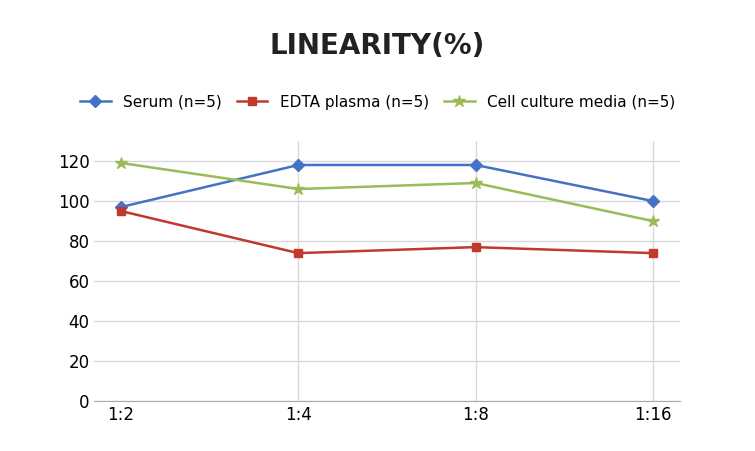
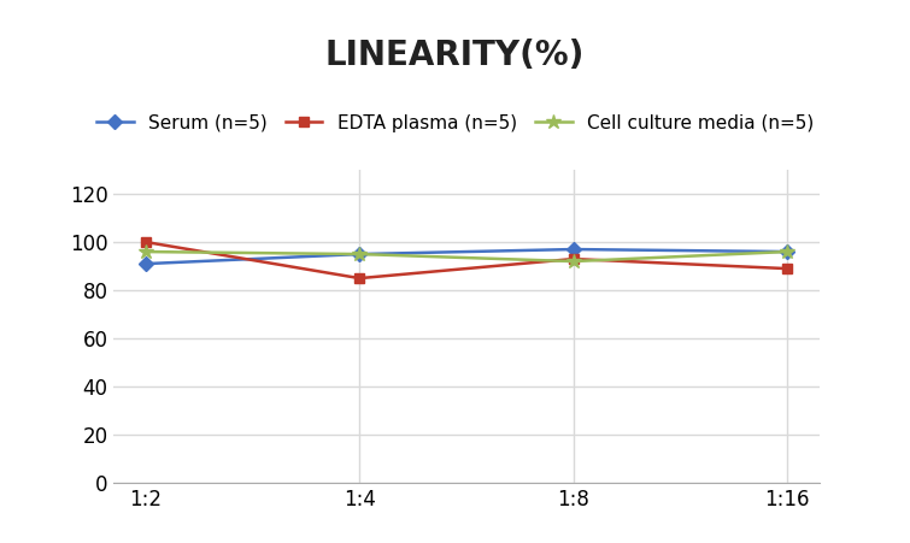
Serum (n=5)/1:2: 97 -> 91
EDTA plasma (n=5)/1:2: 95 -> 100
Cell culture media (n=5)/1:2: 119 -> 96
Serum (n=5)/1:4: 118 -> 95
EDTA plasma (n=5)/1:4: 74 -> 85
Cell culture media (n=5)/1:4: 106 -> 95
Serum (n=5)/1:8: 118 -> 97
EDTA plasma (n=5)/1:8: 77 -> 93
Cell culture media (n=5)/1:8: 109 -> 92
Serum (n=5)/1:16: 100 -> 96
EDTA plasma (n=5)/1:16: 74 -> 89
Cell culture media (n=5)/1:16: 90 -> 96
